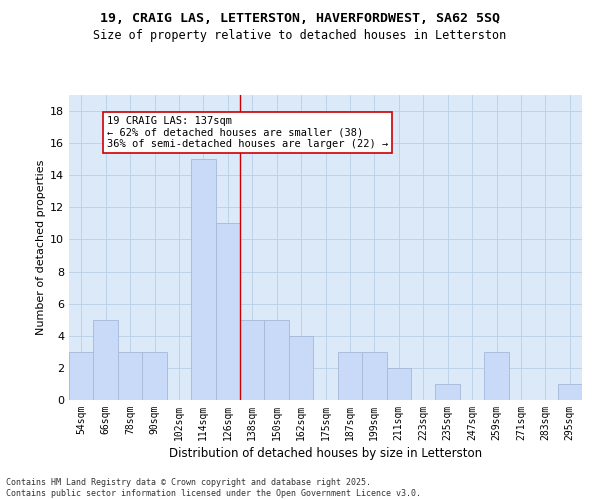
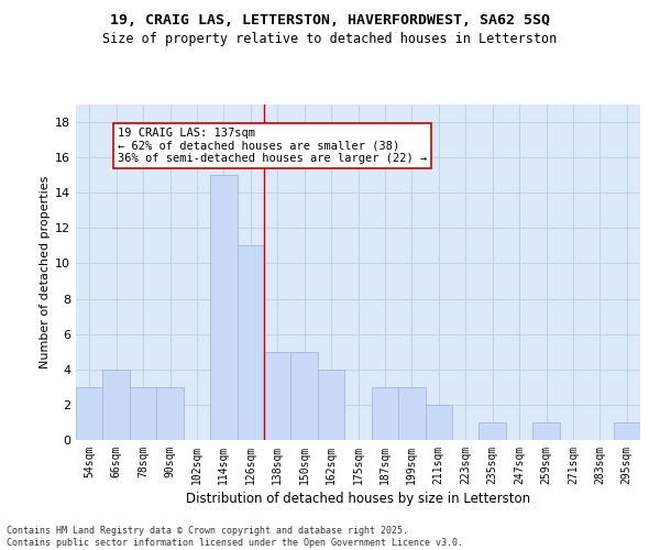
66sqm: 5 -> 4
259sqm: 3 -> 1
